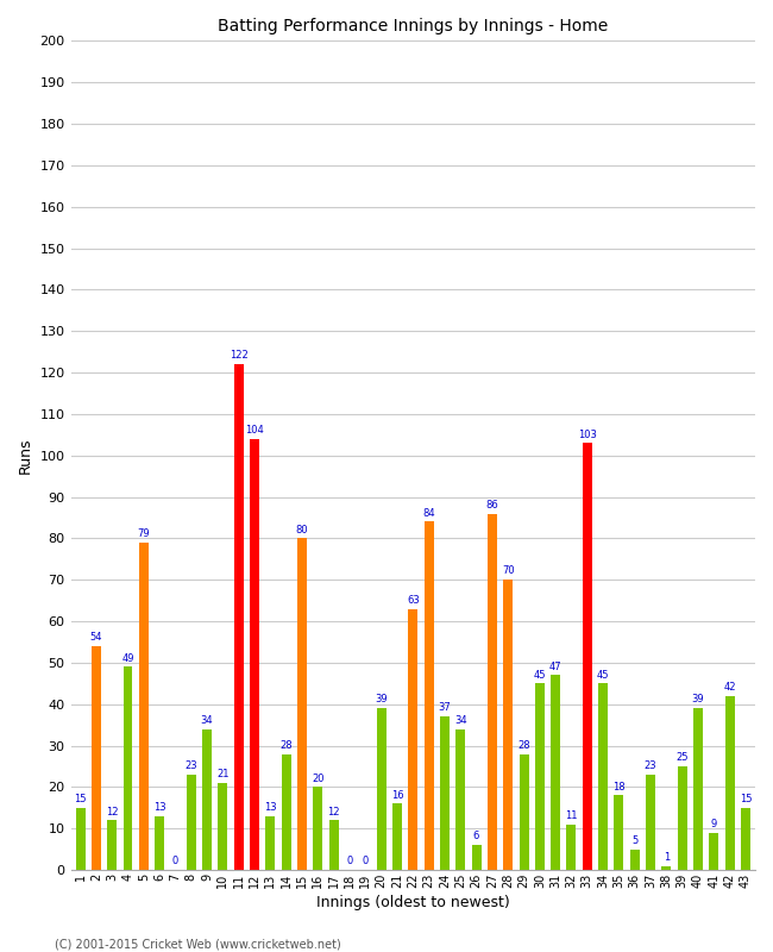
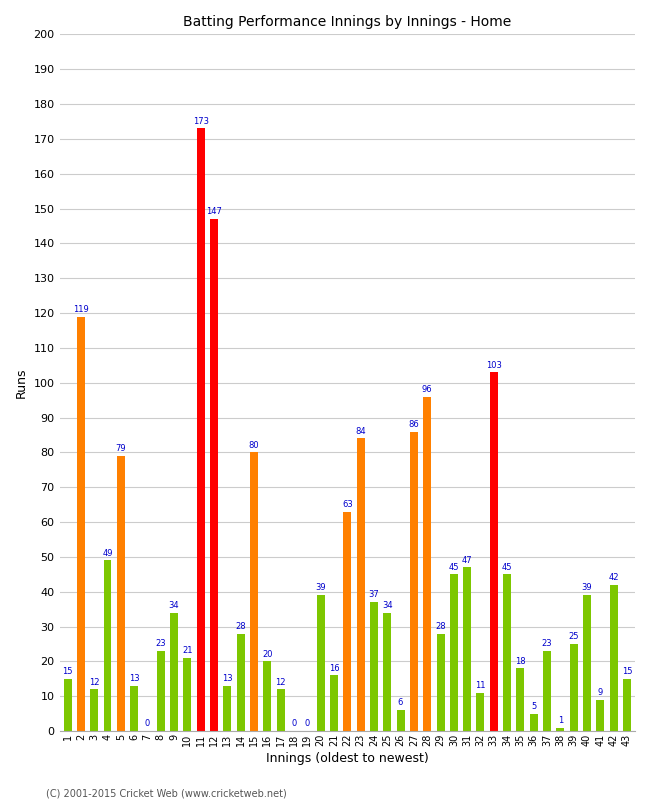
2: 54 -> 119
11: 122 -> 173
12: 104 -> 147
28: 70 -> 96
